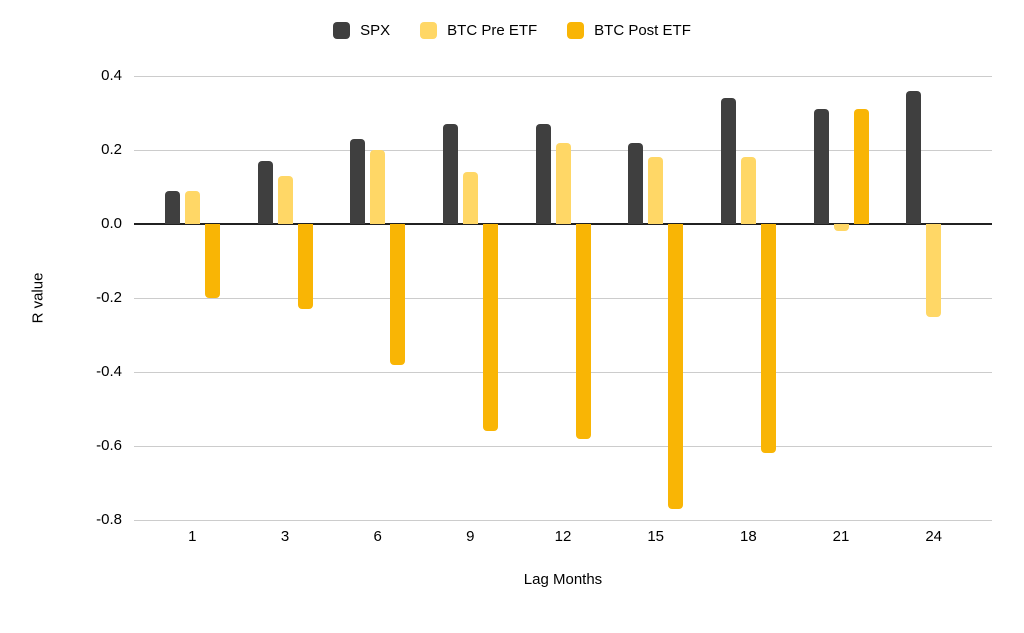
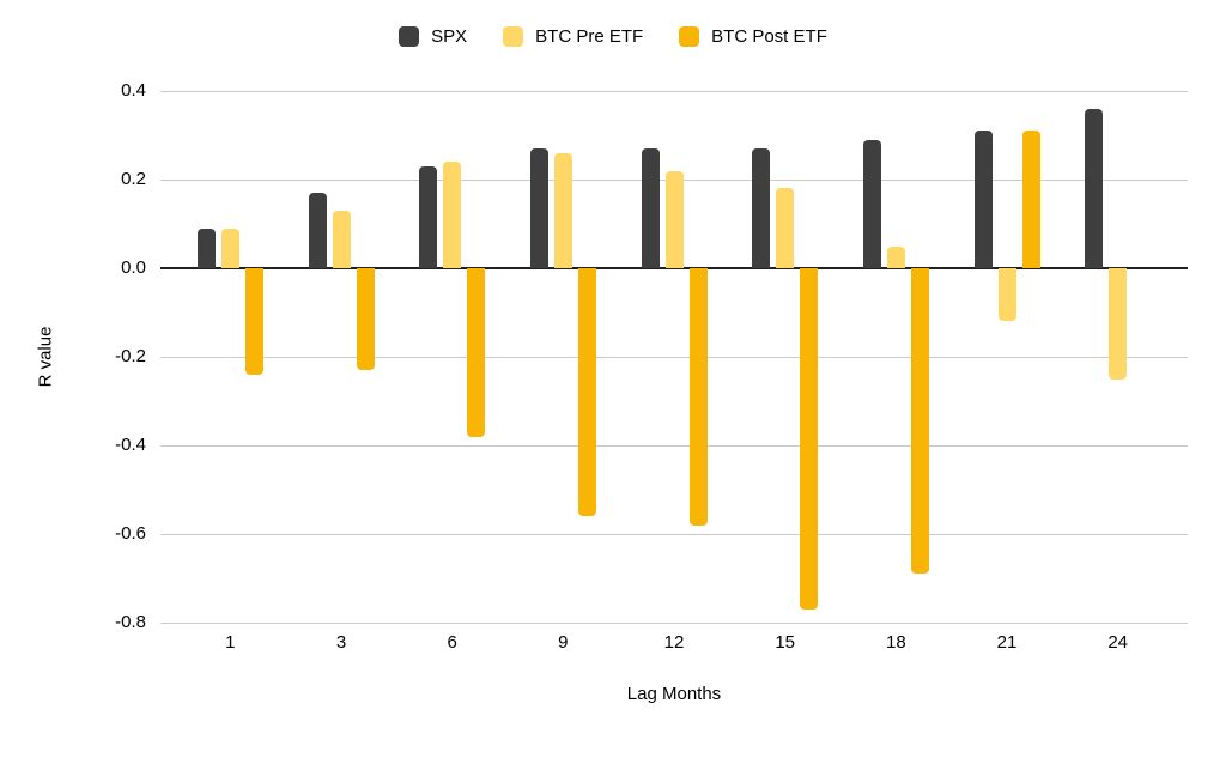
BTC Post ETF/1: -0.20 -> -0.24
BTC Pre ETF/6: 0.20 -> 0.24
BTC Pre ETF/9: 0.14 -> 0.26
SPX/15: 0.22 -> 0.27
SPX/18: 0.34 -> 0.29
BTC Pre ETF/18: 0.18 -> 0.05
BTC Post ETF/18: -0.62 -> -0.69
BTC Pre ETF/21: -0.02 -> -0.12
